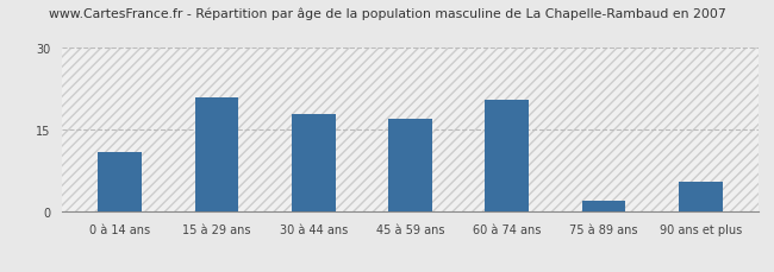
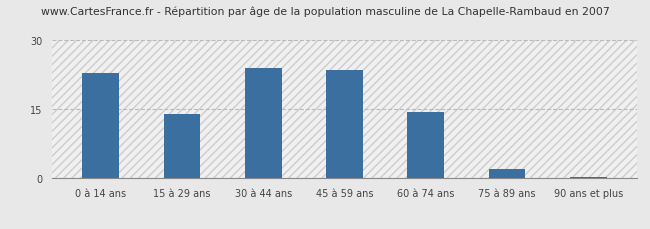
0 à 14 ans: 11.0 -> 23.0
15 à 29 ans: 21.0 -> 14.0
30 à 44 ans: 18.0 -> 24.0
45 à 59 ans: 17.0 -> 23.5
60 à 74 ans: 20.5 -> 14.5
90 ans et plus: 5.5 -> 0.2
